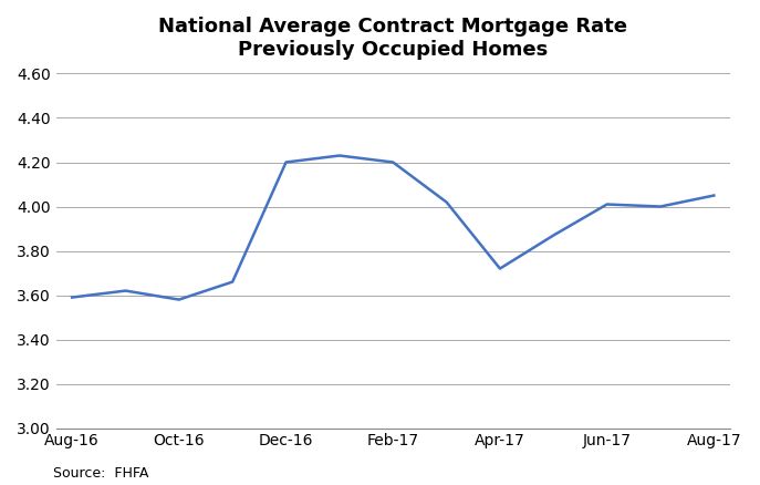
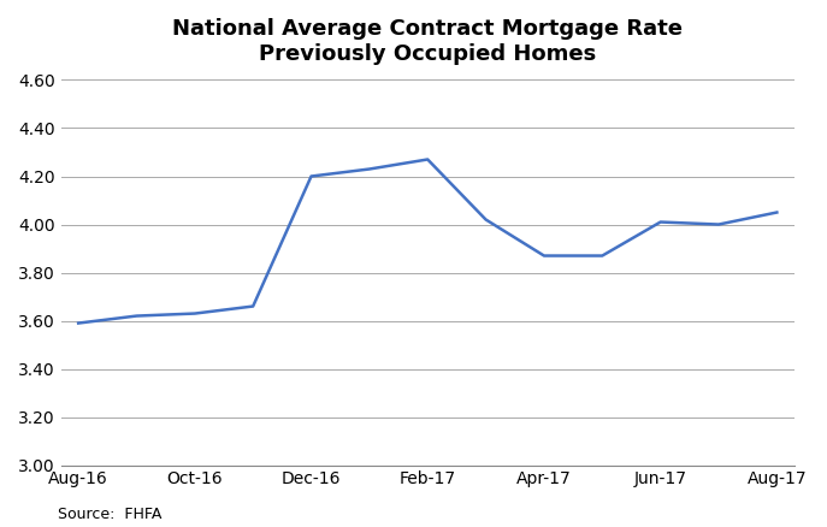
Oct-16: 3.58 -> 3.63
Feb-17: 4.20 -> 4.27
Apr-17: 3.72 -> 3.87
